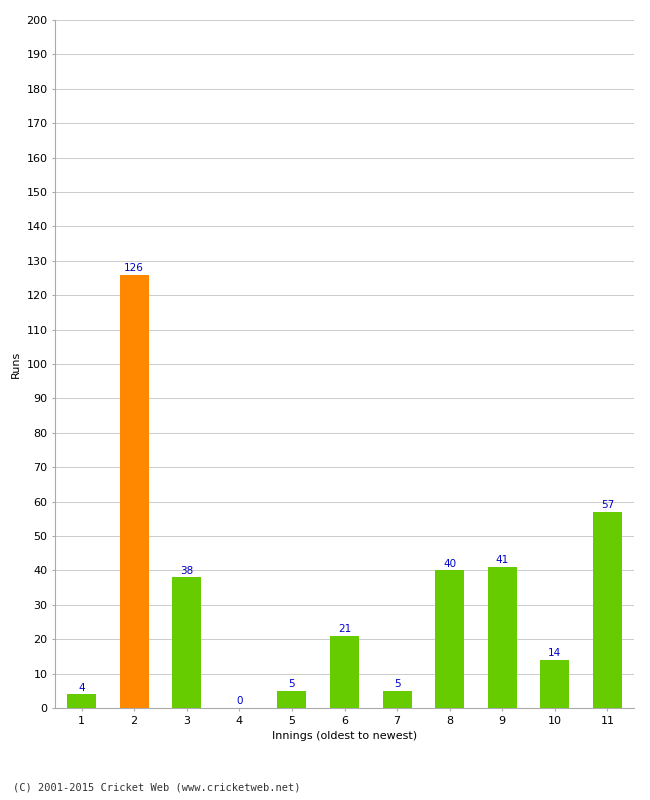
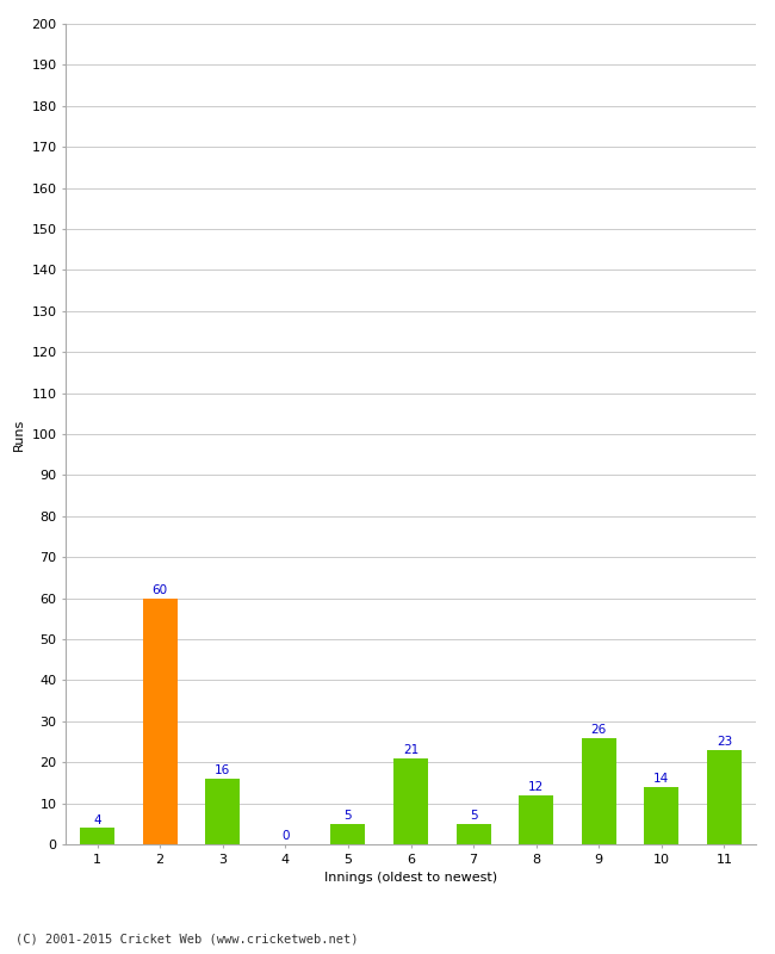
2: 126 -> 60
3: 38 -> 16
8: 40 -> 12
9: 41 -> 26
11: 57 -> 23
